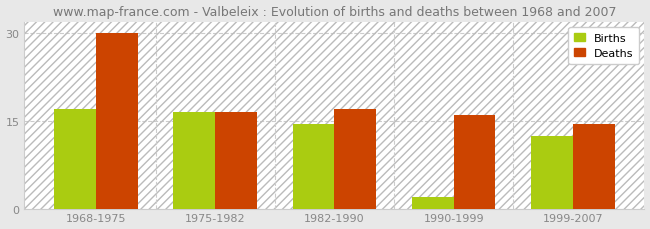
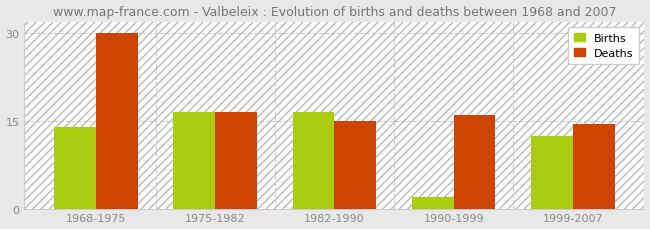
Births/1968-1975: 17.0 -> 14.0
Births/1982-1990: 14.5 -> 16.6
Deaths/1982-1990: 17.0 -> 15.0
